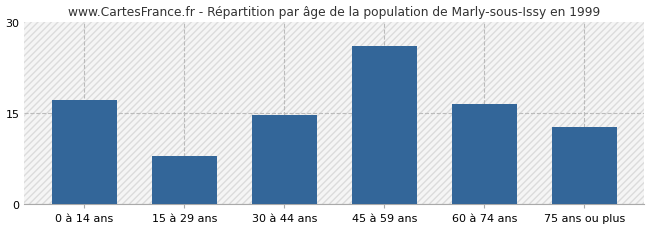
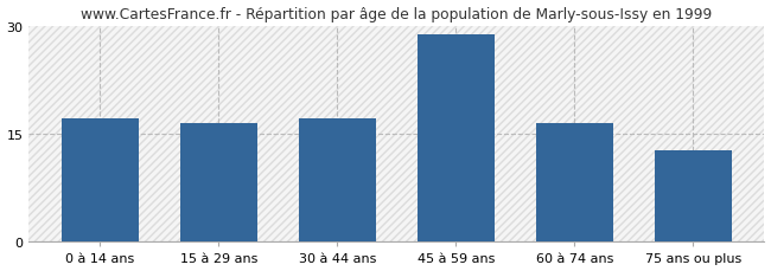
15 à 29 ans: 8.0 -> 16.5
30 à 44 ans: 14.6 -> 17.2
45 à 59 ans: 26.0 -> 28.8
